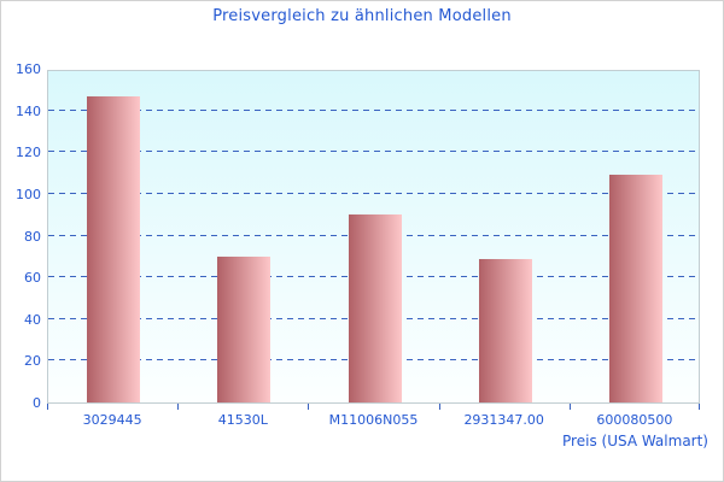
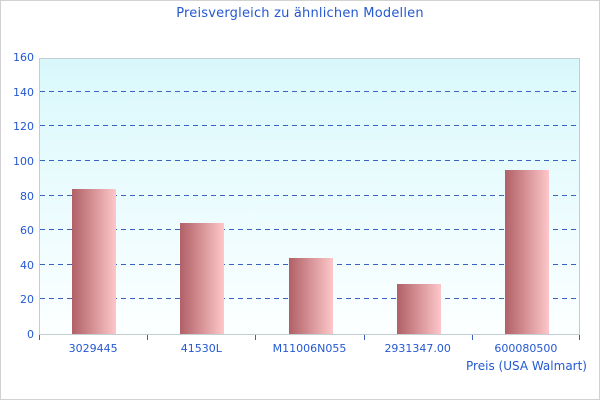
3029445: 147 -> 84
41530L: 70 -> 64
M11006N055: 90 -> 44
2931347.00: 69 -> 29
600080500: 109 -> 95
